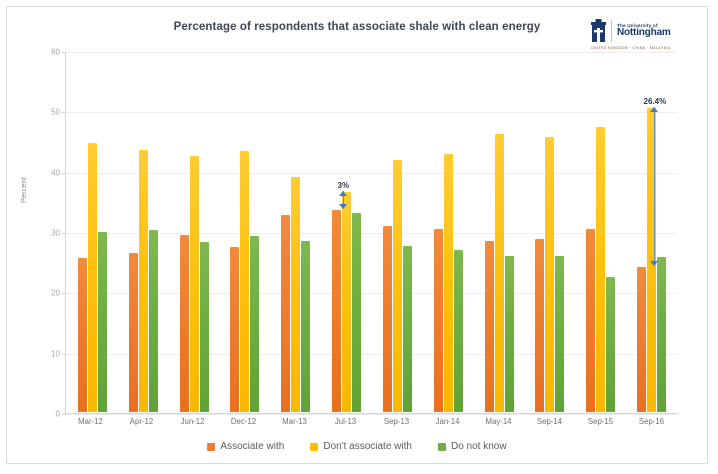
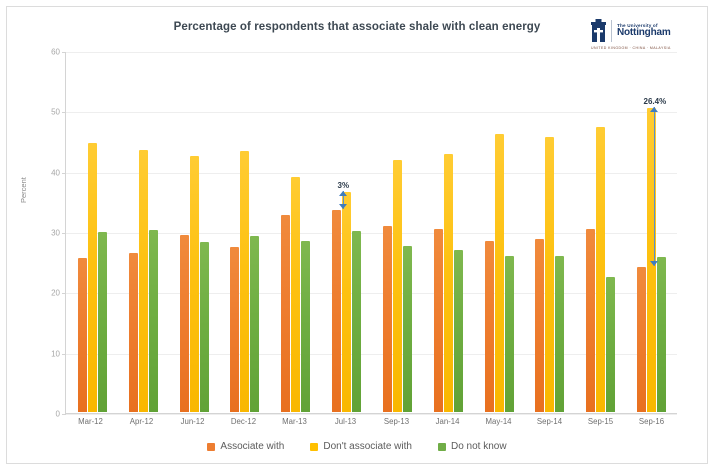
Do not know/Jul-13: 33 -> 30
